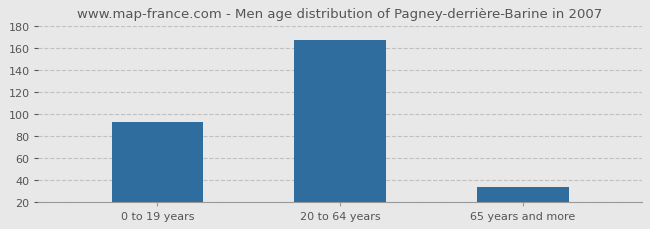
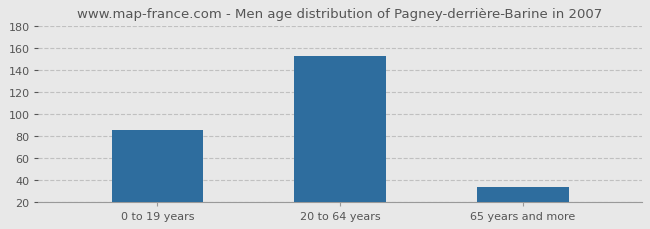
0 to 19 years: 92 -> 85
20 to 64 years: 167 -> 152
